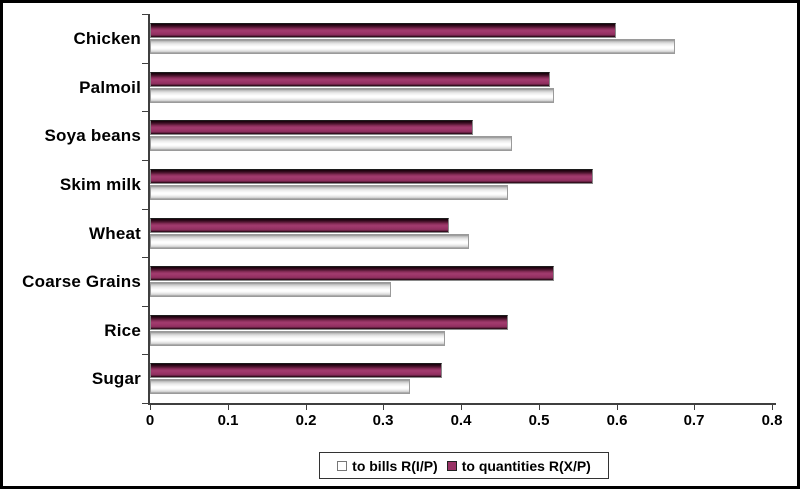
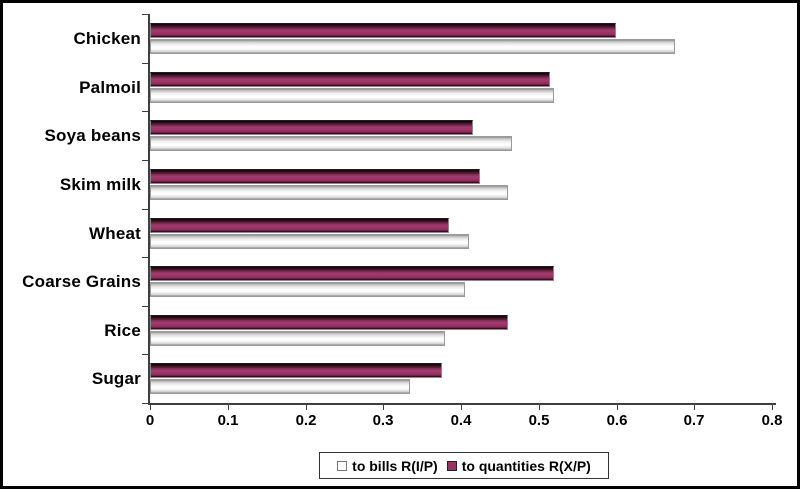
to quantities R(X/P)/Skim milk: 0.57 -> 0.42
to bills R(I/P)/Coarse Grains: 0.31 -> 0.41
